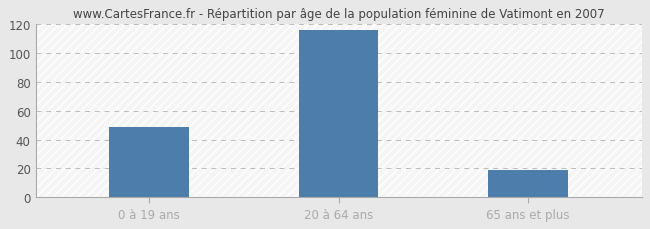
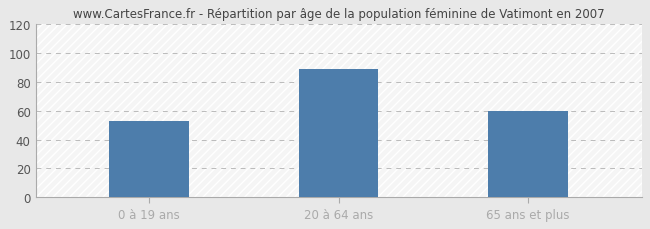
0 à 19 ans: 49 -> 53
20 à 64 ans: 116 -> 89
65 ans et plus: 19 -> 60
